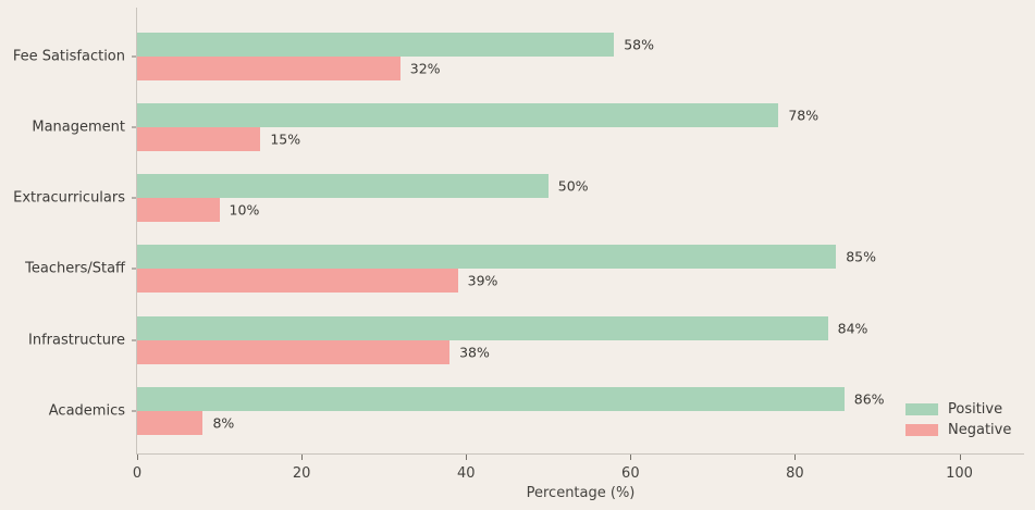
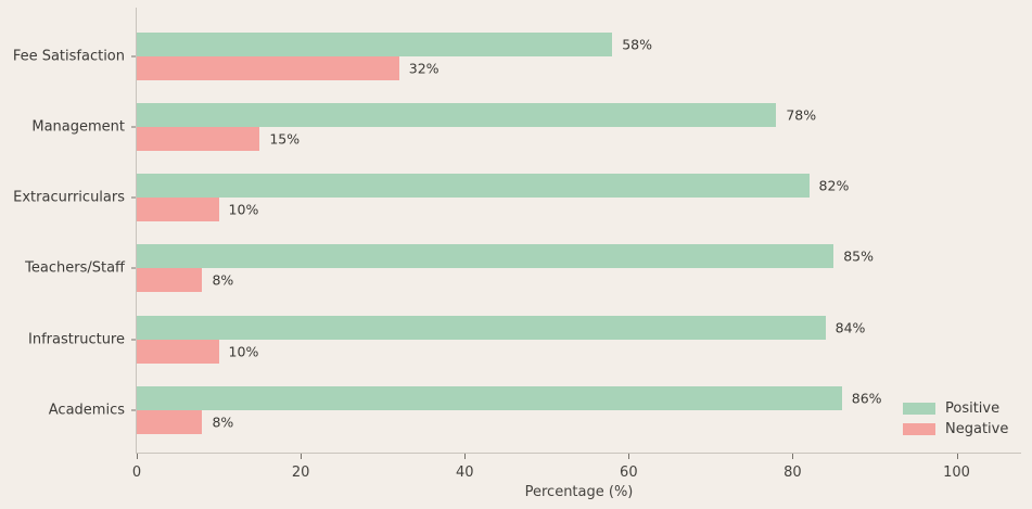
Positive/Extracurriculars: 50% -> 82%
Negative/Teachers/Staff: 39% -> 8%
Negative/Infrastructure: 38% -> 10%
